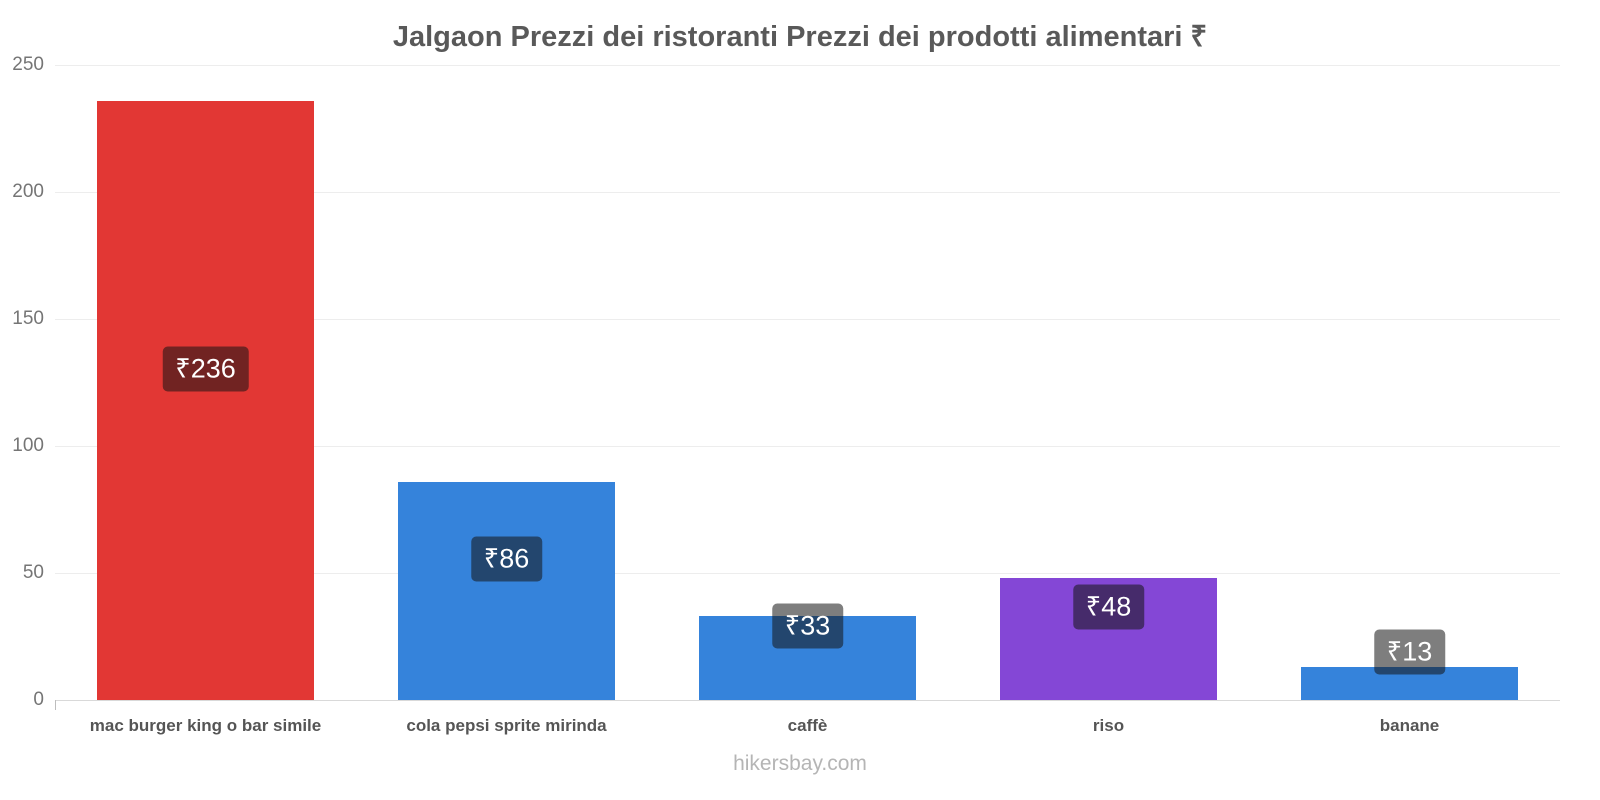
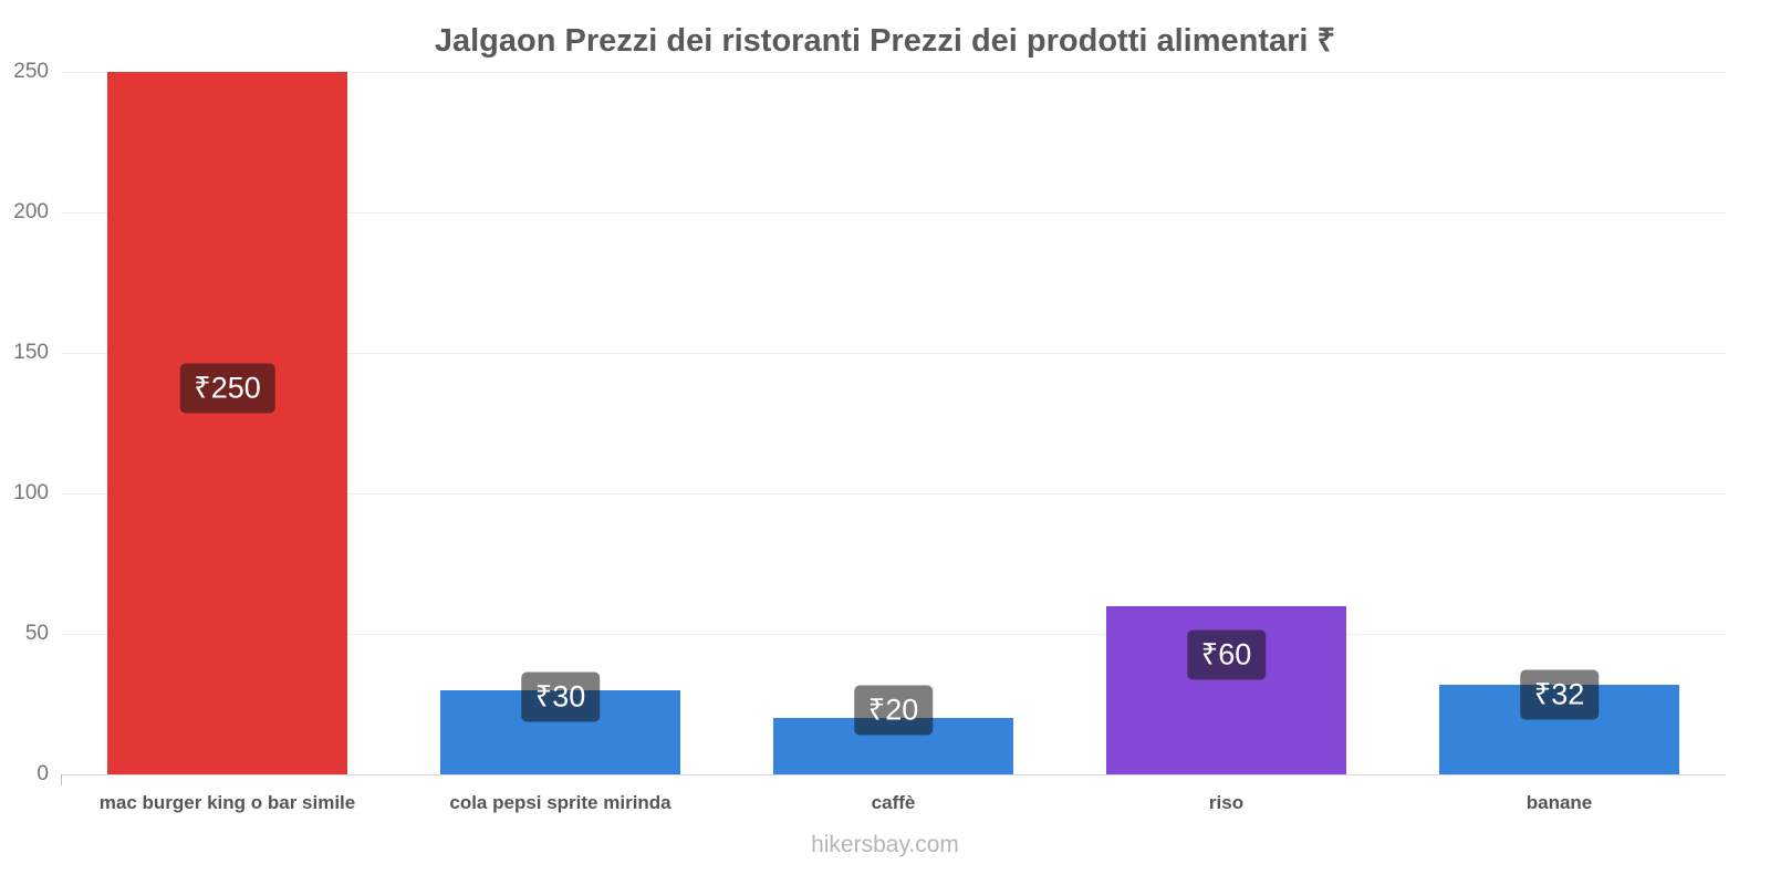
mac burger king o bar simile: 236 -> 250
cola pepsi sprite mirinda: 86 -> 30
caffè: 33 -> 20
riso: 48 -> 60
banane: 13 -> 32
